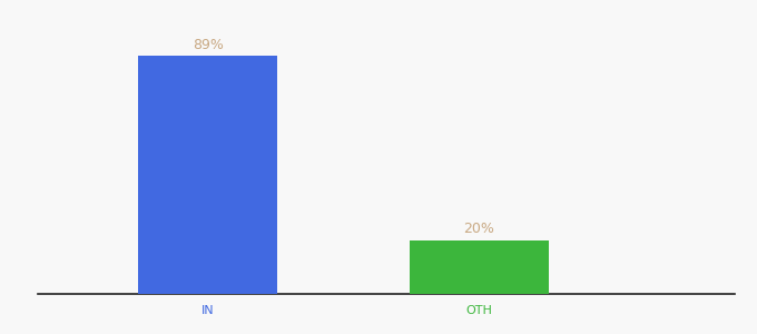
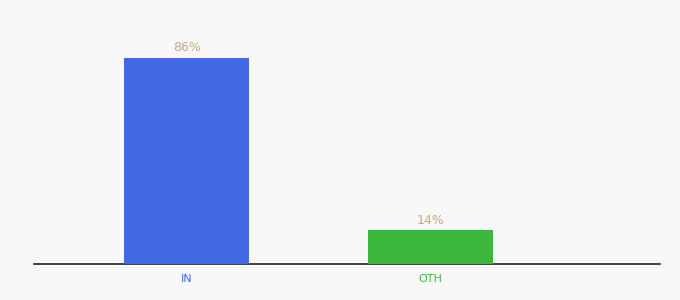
IN: 89% -> 86%
OTH: 20% -> 14%
